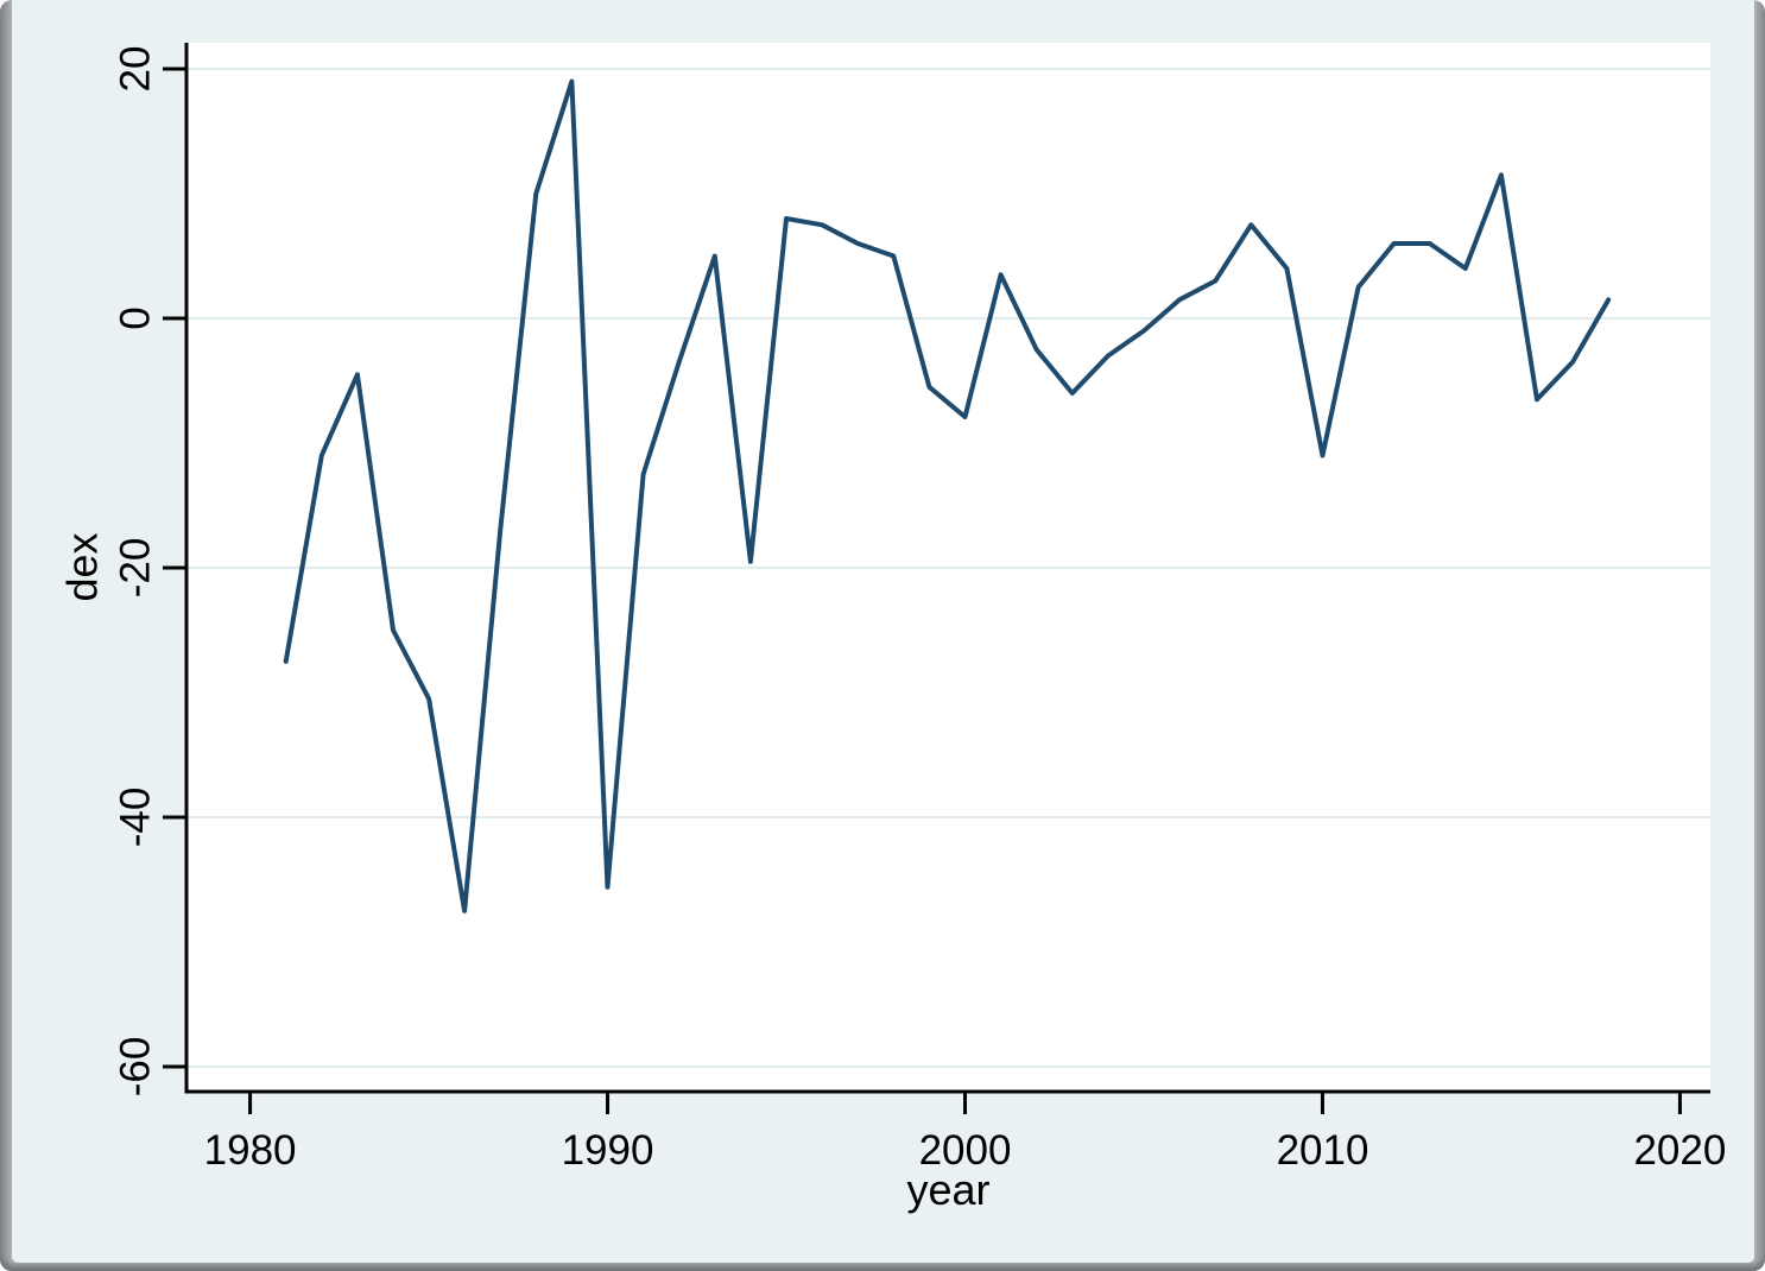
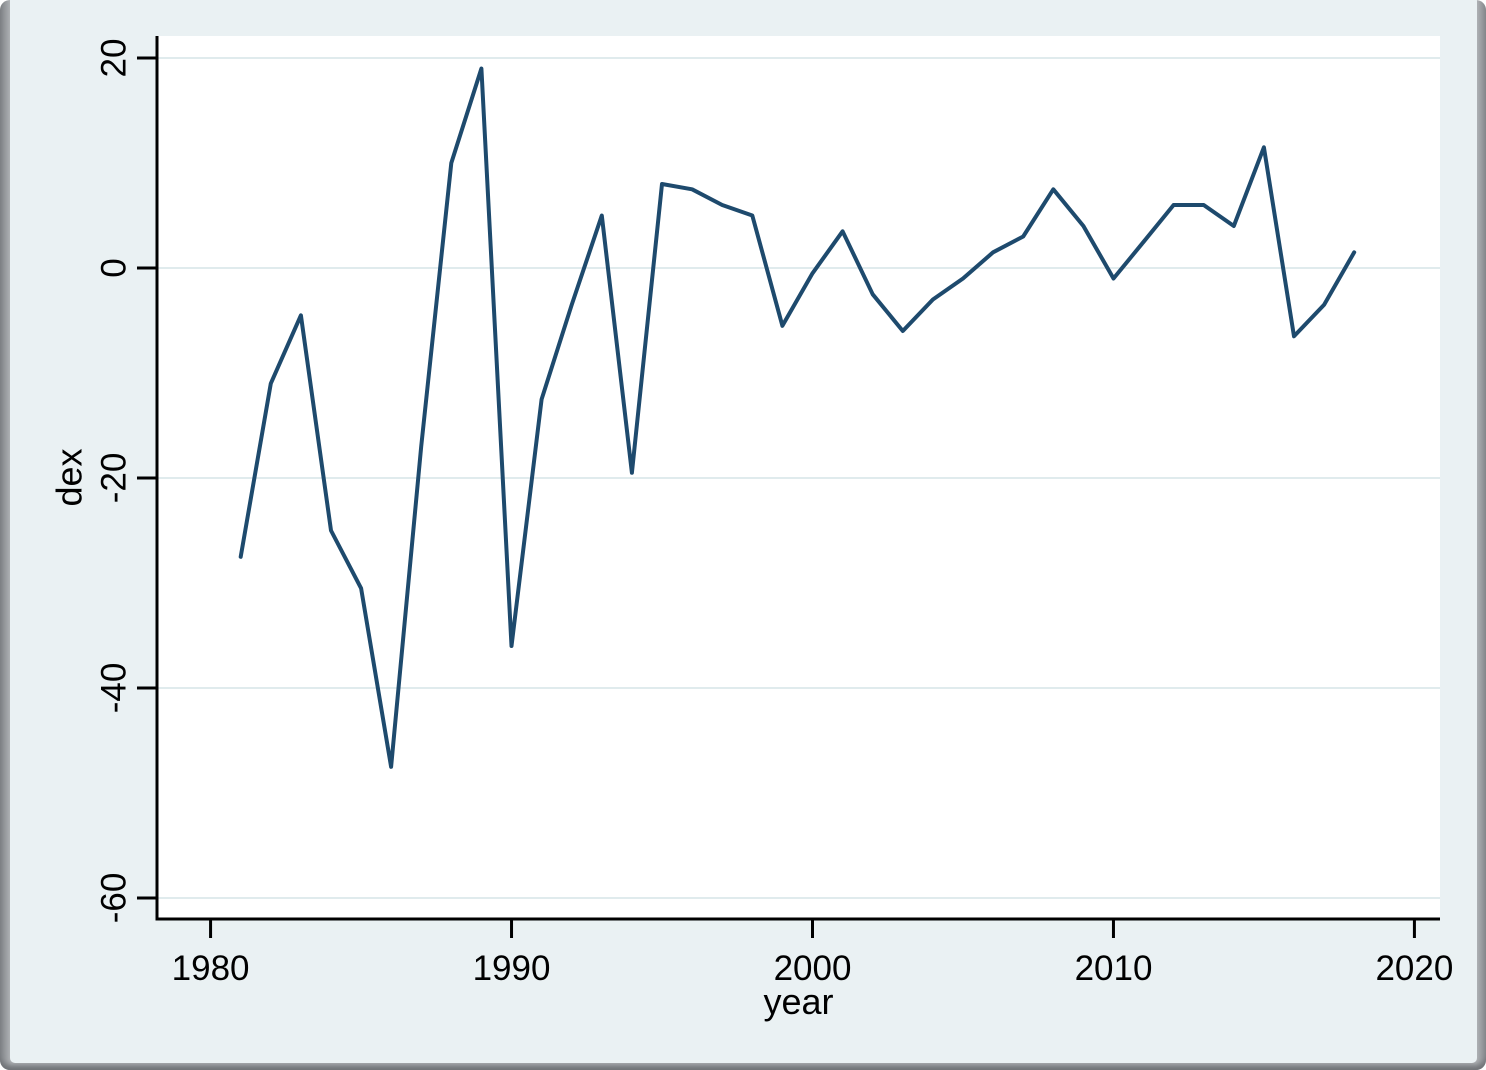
1990: -45.6 -> -36.0
2000: -7.9 -> -0.5
2010: -11.0 -> -1.0
